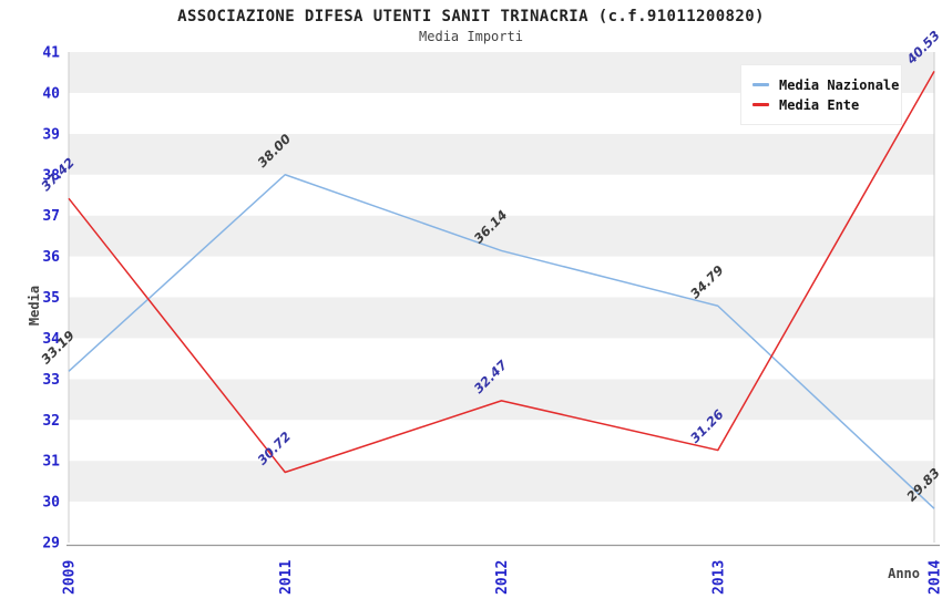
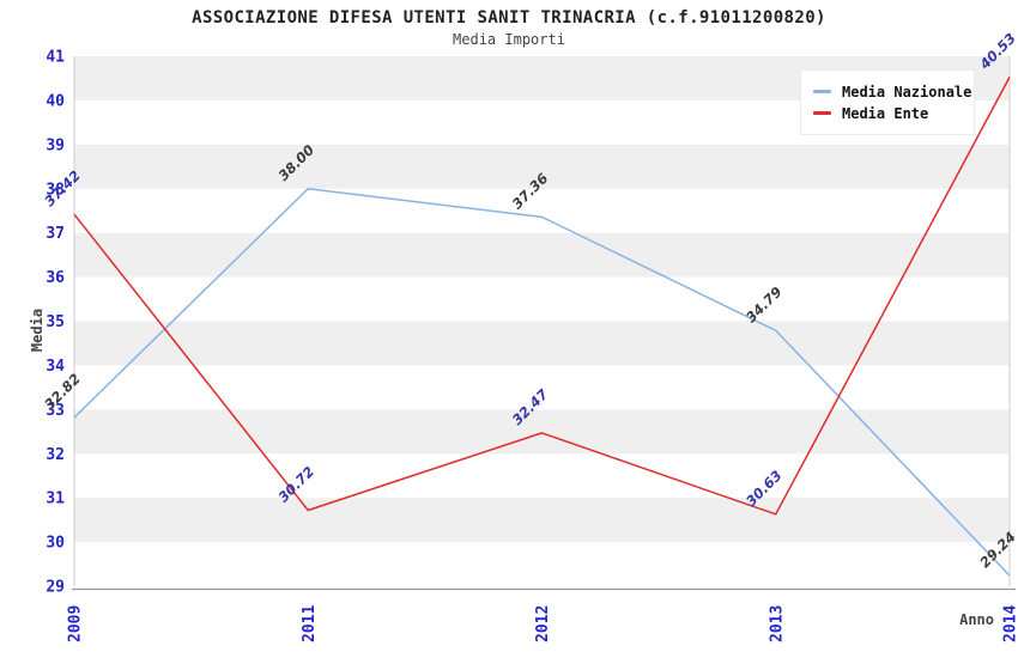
Media Nazionale/2009: 33.19 -> 32.82
Media Nazionale/2012: 36.14 -> 37.36
Media Ente/2013: 31.26 -> 30.63
Media Nazionale/2014: 29.83 -> 29.24
